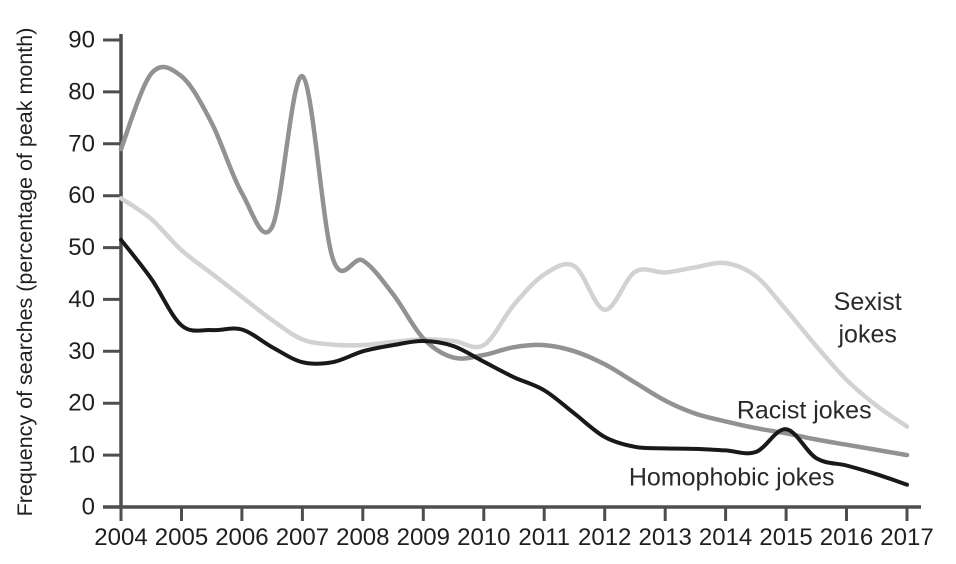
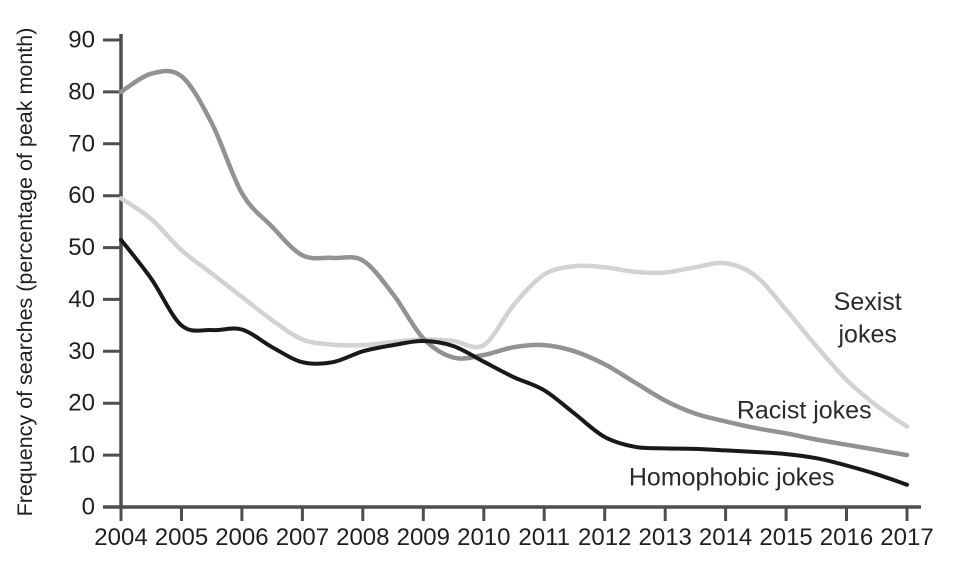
Racist jokes/2004: 69 -> 80
Racist jokes/2007: 83 -> 48
Sexist jokes/2012: 38 -> 46
Homophobic jokes/2015: 15 -> 10
